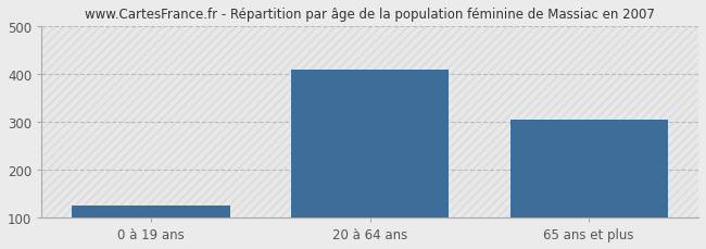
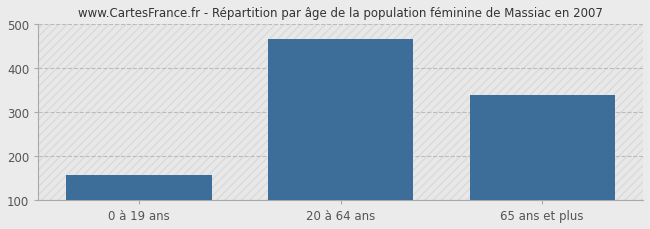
0 à 19 ans: 125 -> 158
20 à 64 ans: 410 -> 466
65 ans et plus: 305 -> 340
